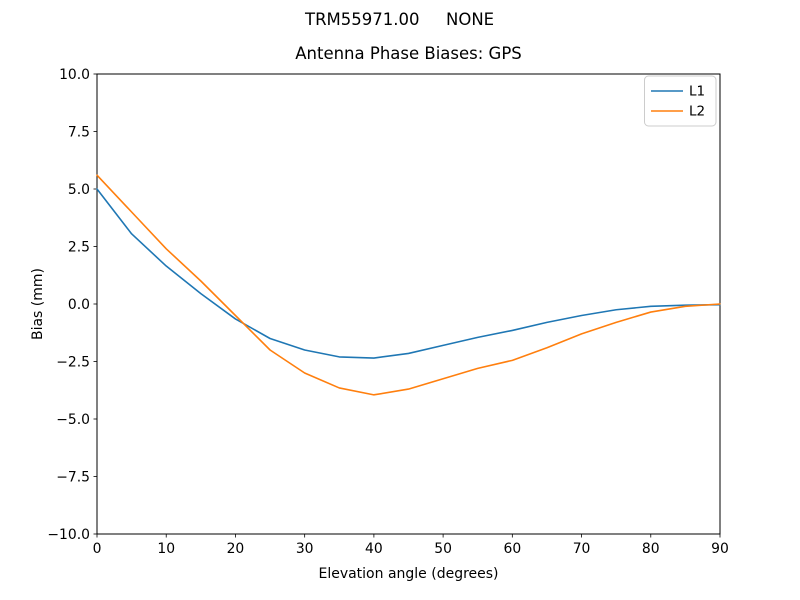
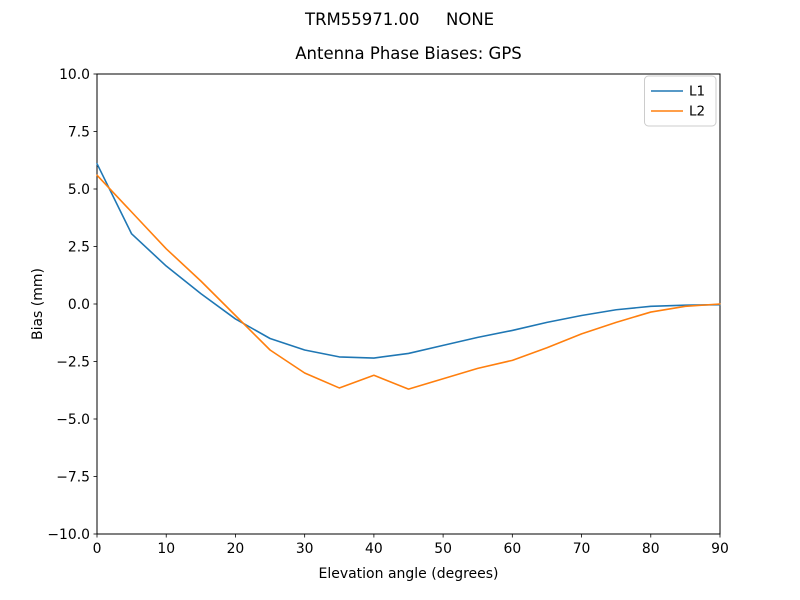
L1/0: 5.0 -> 6.1
L2/40: -4.0 -> -3.1
